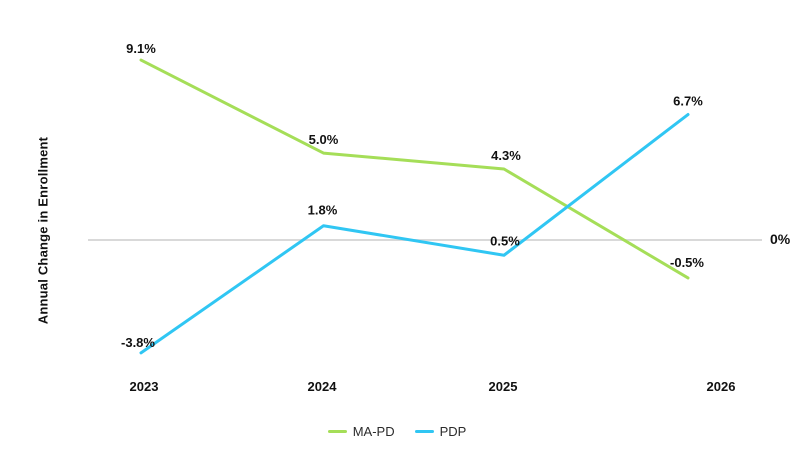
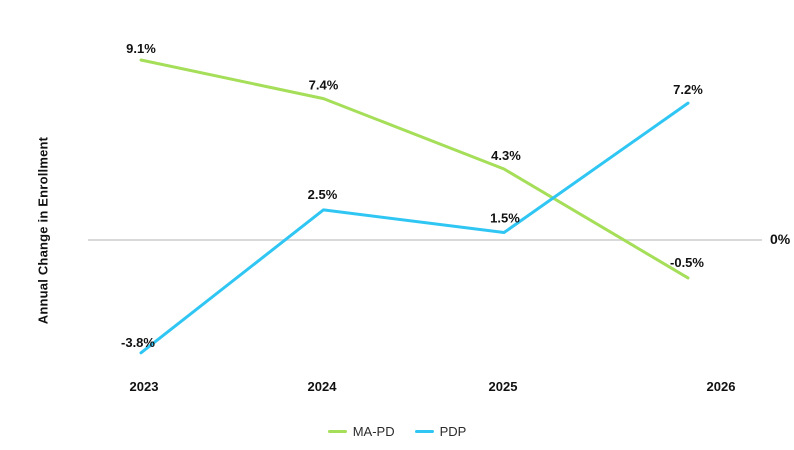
MA-PD/2024: 5.0% -> 7.4%
PDP/2024: 1.8% -> 2.5%
PDP/2025: 0.5% -> 1.5%
PDP/2026: 6.7% -> 7.2%
